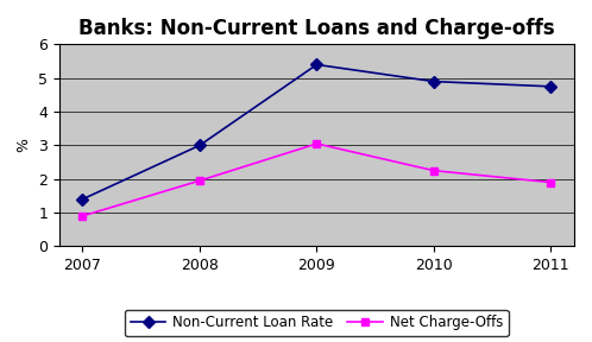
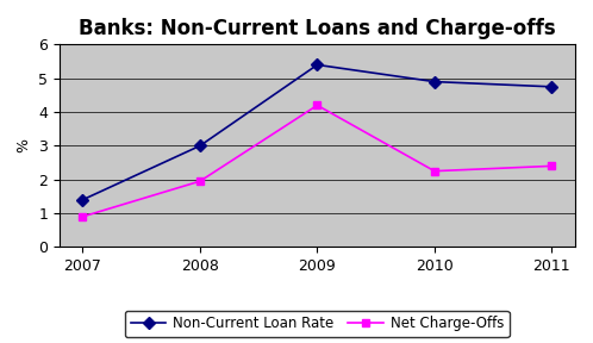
Net Charge-Offs/2009: 3.05 -> 4.20
Net Charge-Offs/2011: 1.90 -> 2.40
